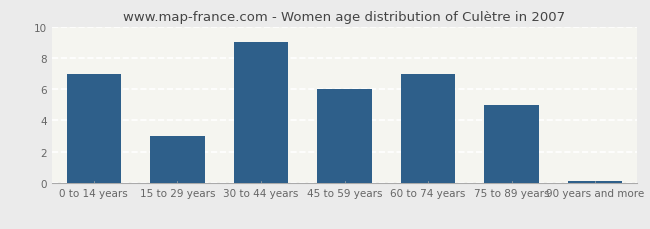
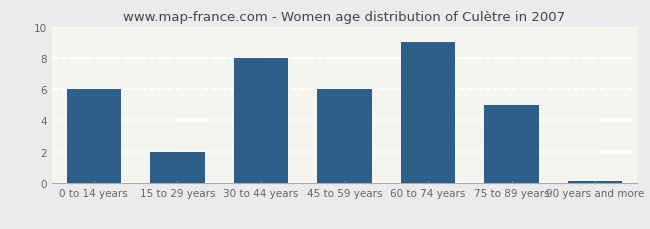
0 to 14 years: 7.0 -> 6.0
15 to 29 years: 3.0 -> 2.0
30 to 44 years: 9.0 -> 8.0
60 to 74 years: 7.0 -> 9.0
